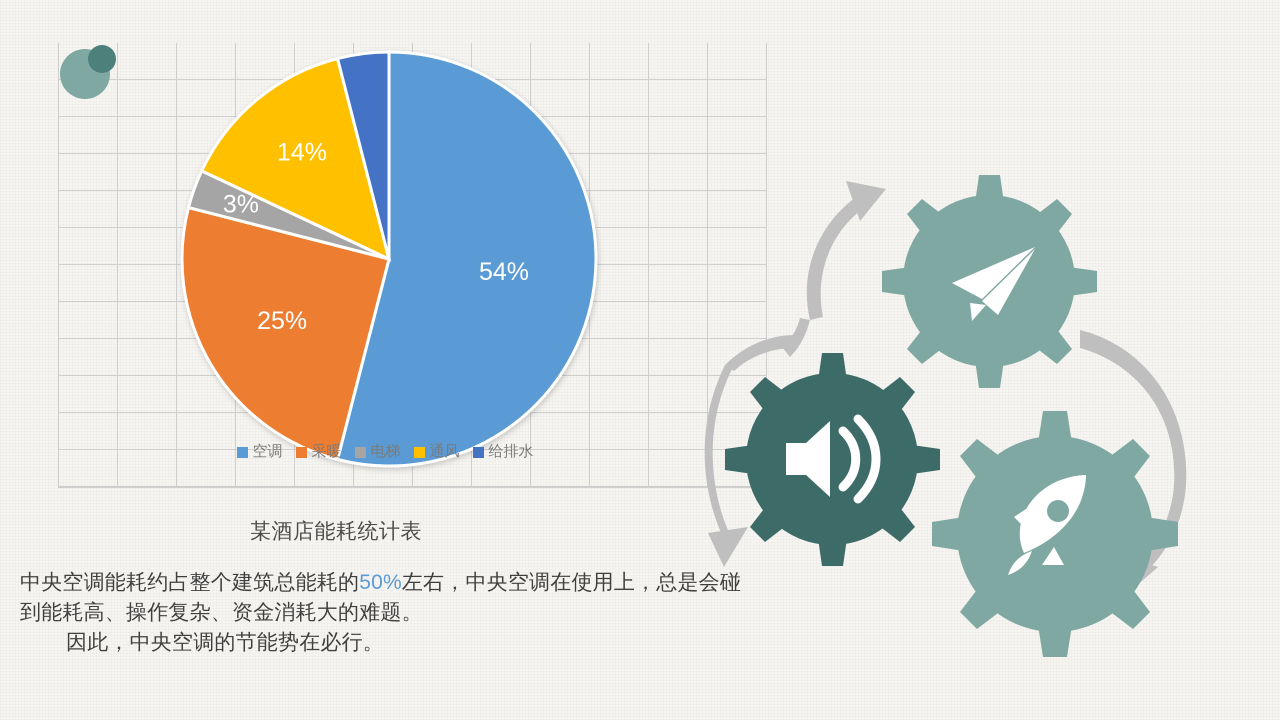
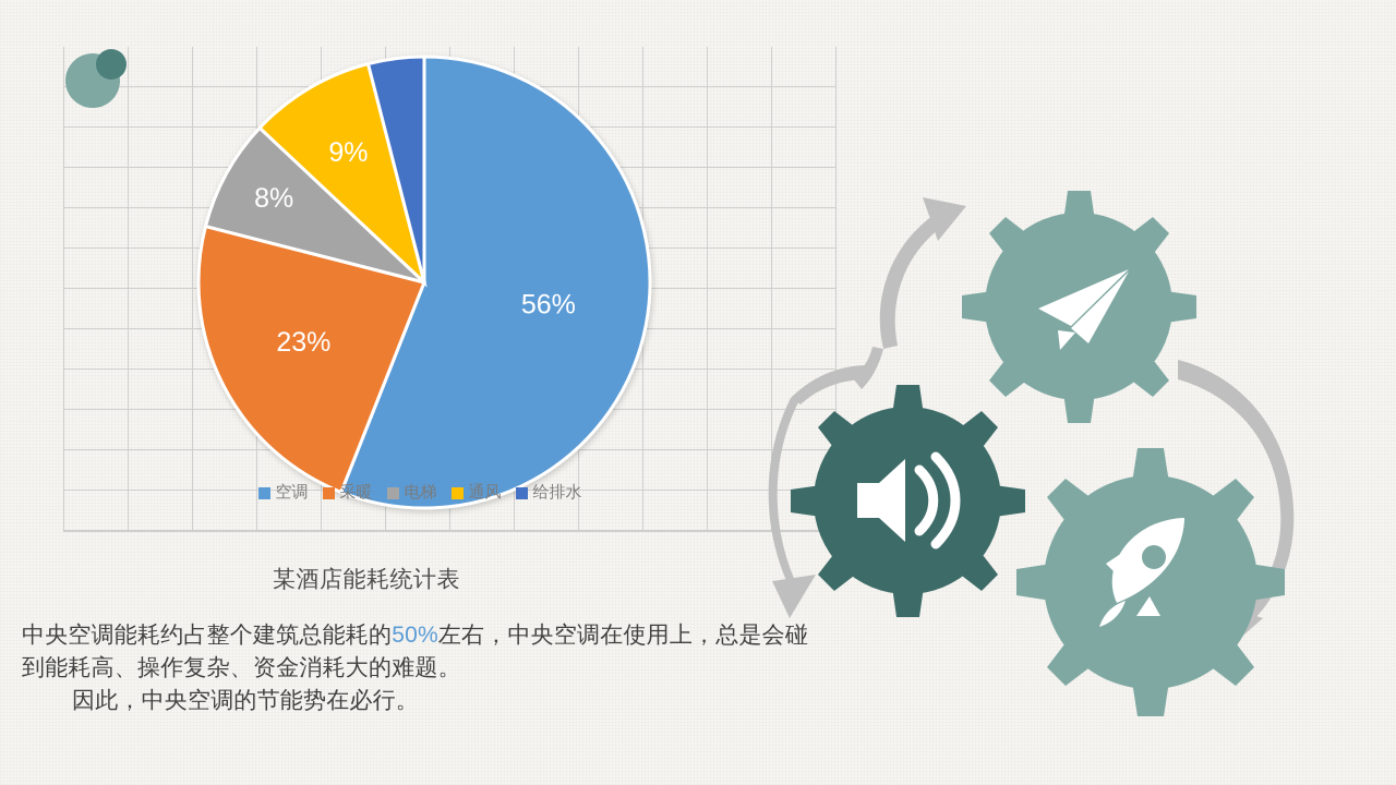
空调: 54% -> 56%
采暖: 25% -> 23%
电梯: 3% -> 8%
通风: 14% -> 9%
